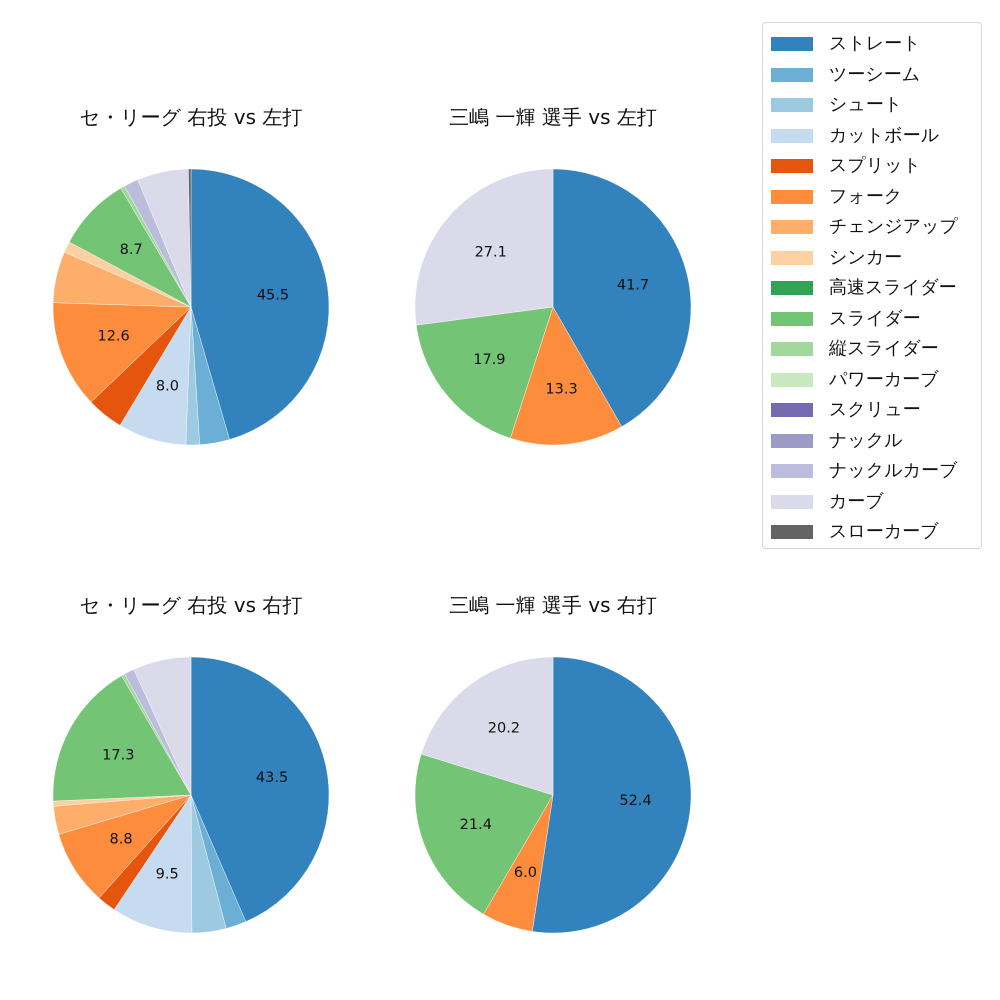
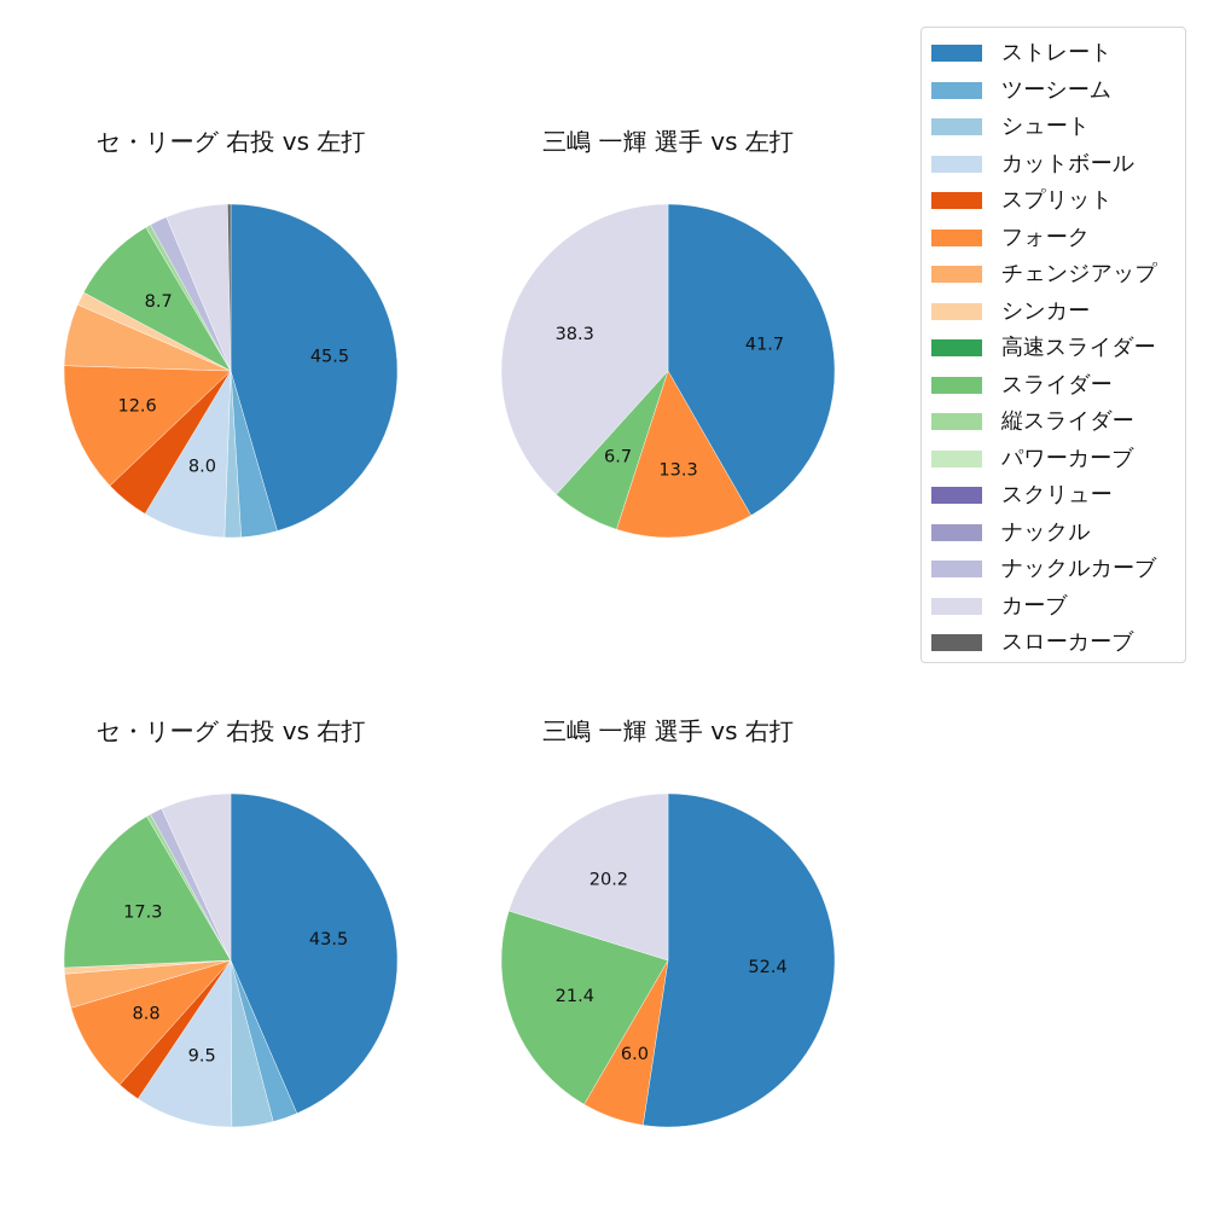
三嶋 一輝 選手 vs 左打/スライダー: 17.9 -> 6.7
三嶋 一輝 選手 vs 左打/カーブ: 27.1 -> 38.3
